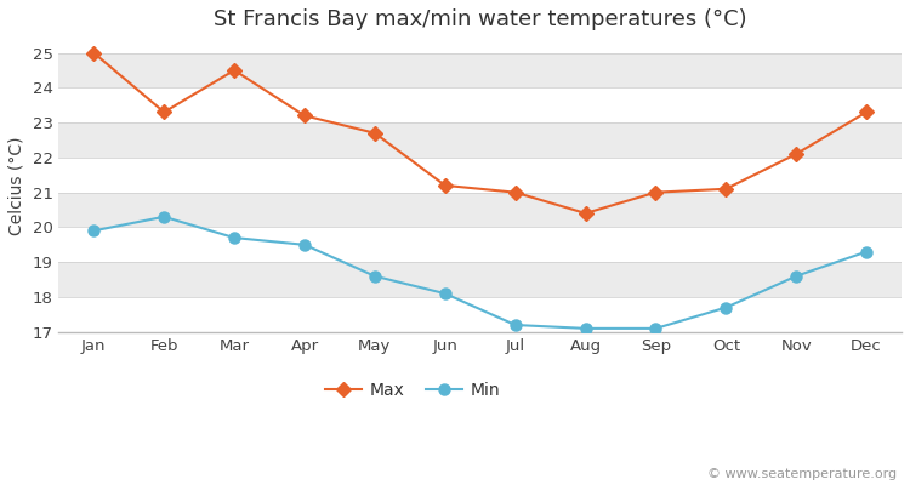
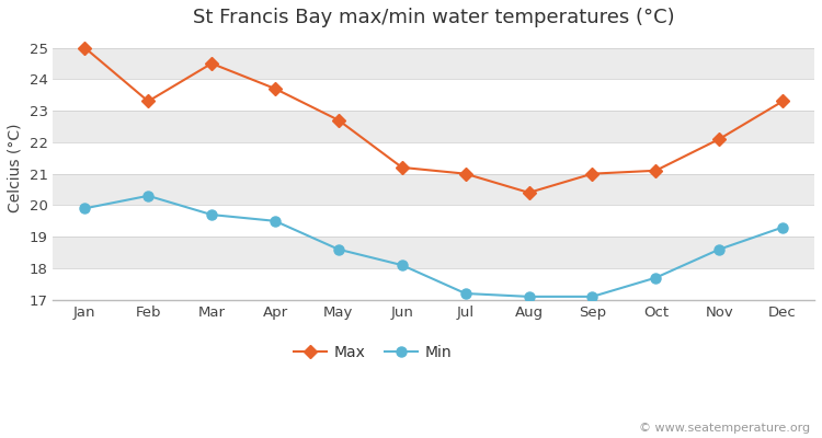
Max/Apr: 23.2 -> 23.7
